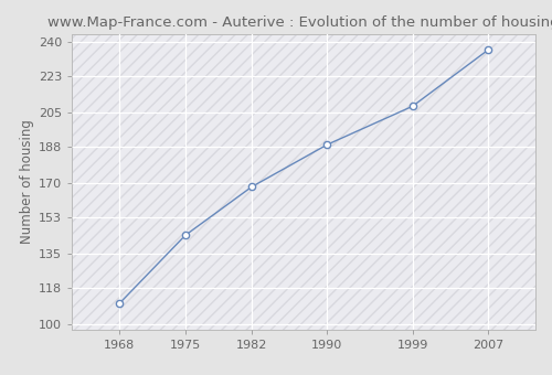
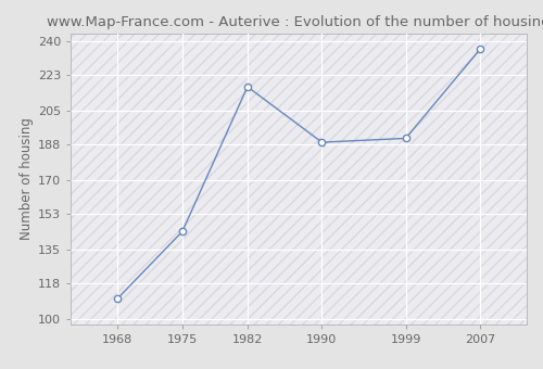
1982: 168 -> 217
1999: 208 -> 191
